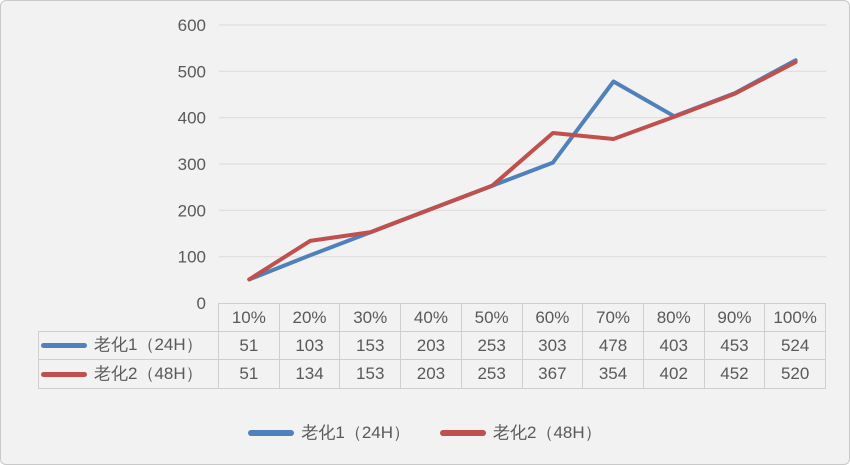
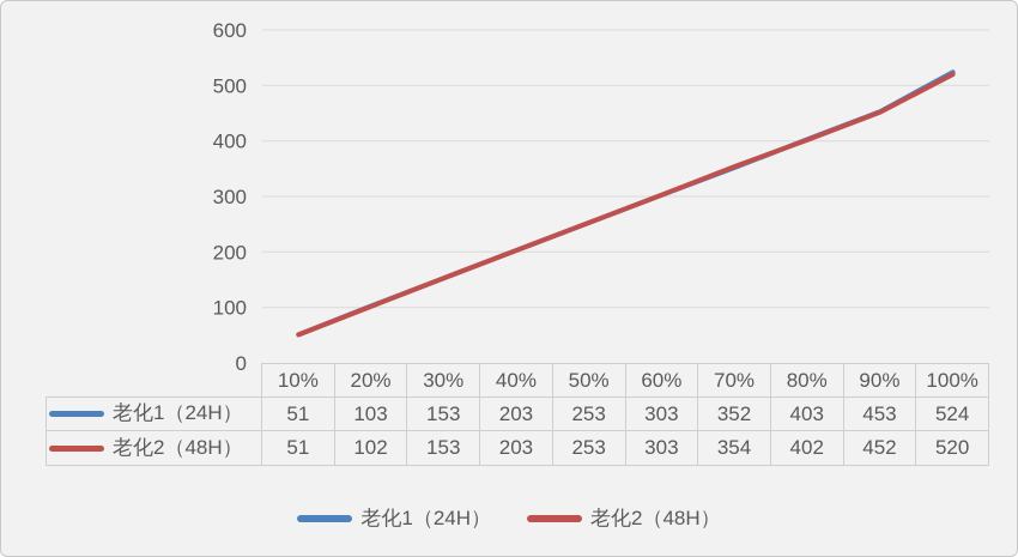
老化2（48H）/20%: 134 -> 102
老化2（48H）/60%: 367 -> 303
老化1（24H）/70%: 478 -> 352
